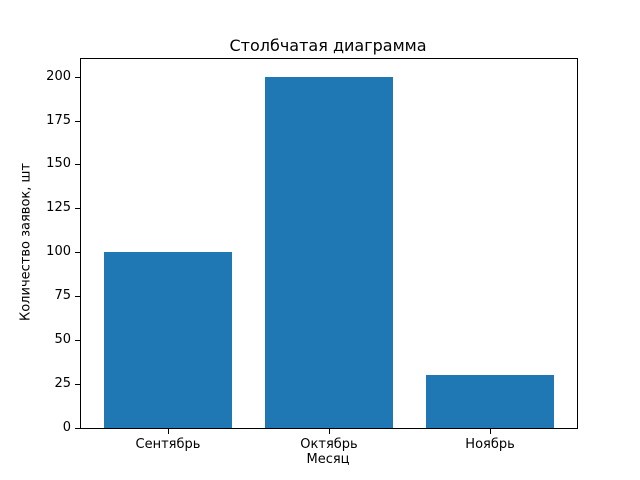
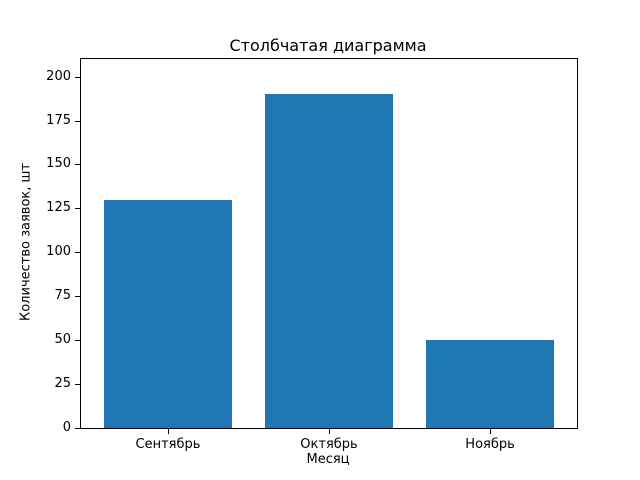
Сентябрь: 100 -> 130
Октябрь: 200 -> 190
Ноябрь: 30 -> 50
